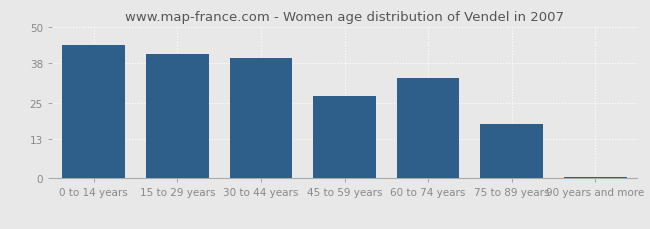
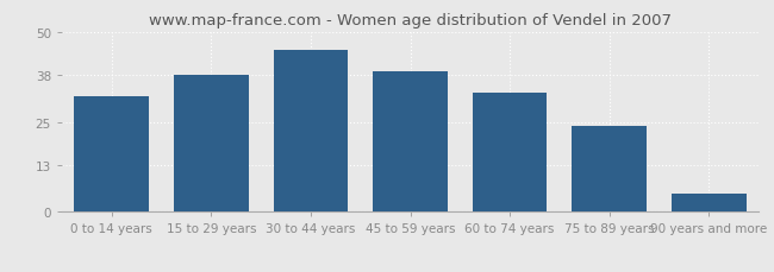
0 to 14 years: 44.0 -> 32.0
15 to 29 years: 41.0 -> 38.0
30 to 44 years: 39.5 -> 45.0
45 to 59 years: 27.0 -> 39.0
75 to 89 years: 18.0 -> 24.0
90 years and more: 0.5 -> 5.0
